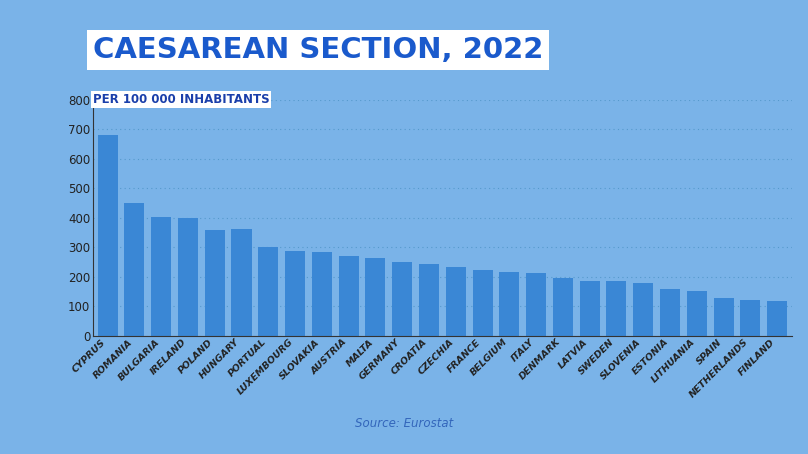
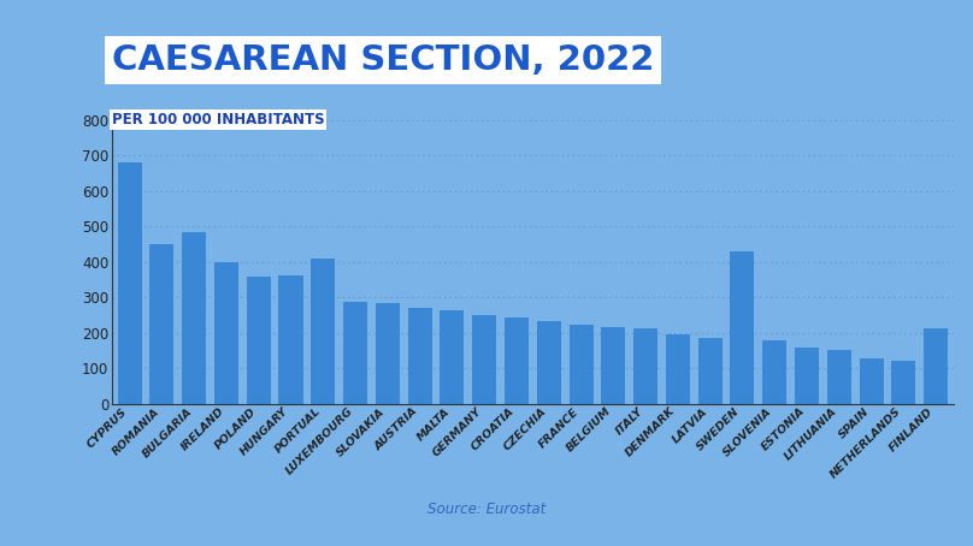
BULGARIA: 402 -> 485
PORTUAL: 300 -> 410
SWEDEN: 185 -> 430
FINLAND: 120 -> 215
